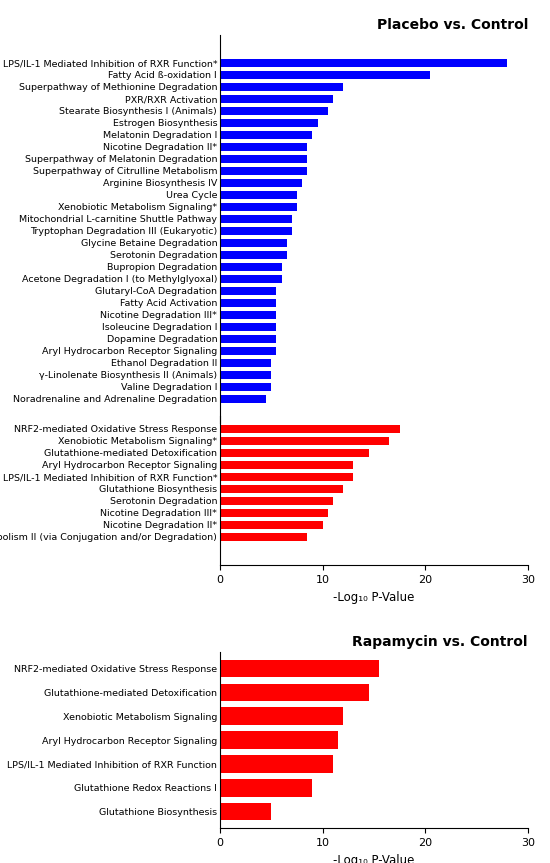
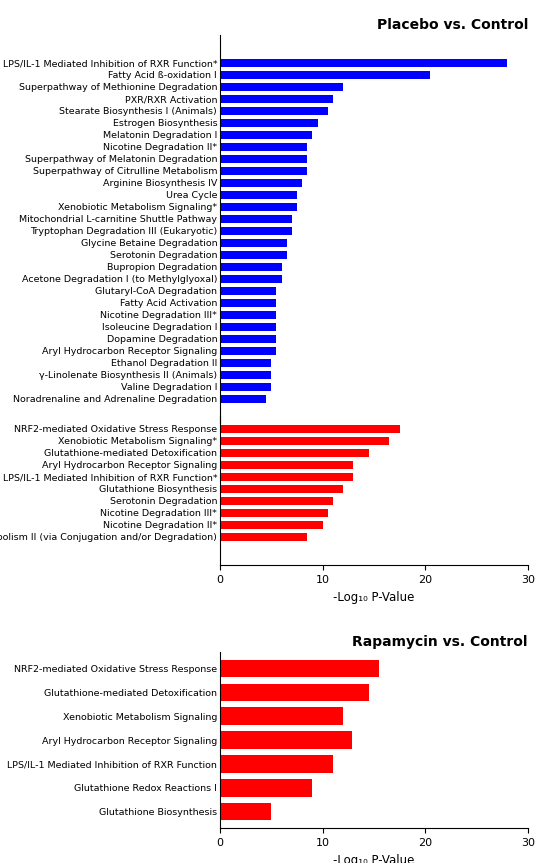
Rapamycin vs. Control/Aryl Hydrocarbon Receptor Signaling: 11.5 -> 12.9
